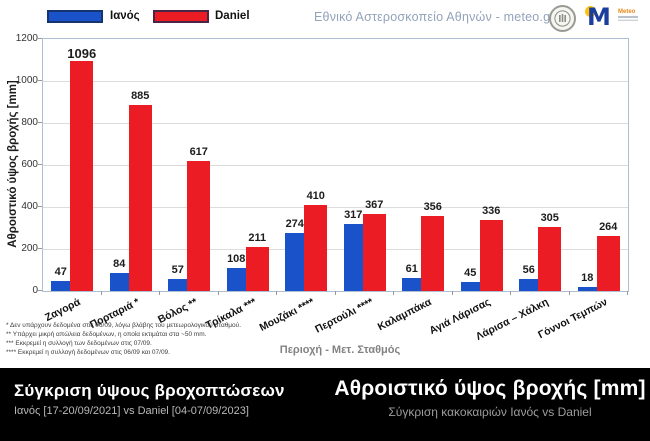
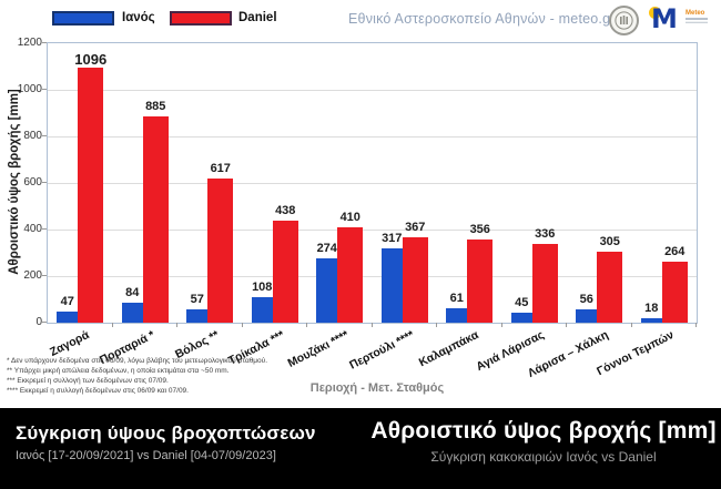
Daniel/Τρίκαλα ***: 211 -> 438
